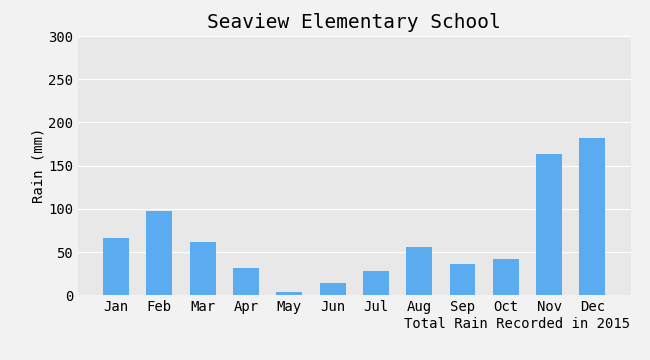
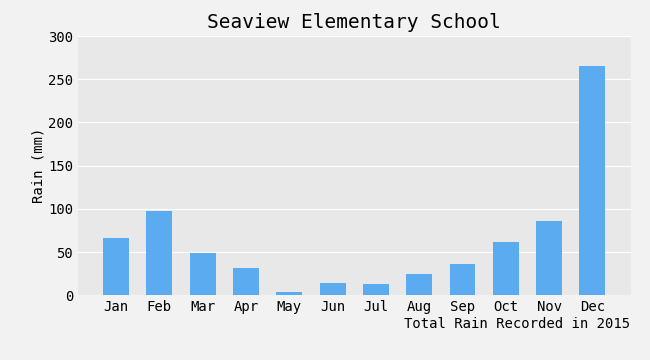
Mar: 62 -> 49
Jul: 28 -> 13
Aug: 56 -> 24
Oct: 42 -> 62
Nov: 164 -> 86
Dec: 182 -> 265
